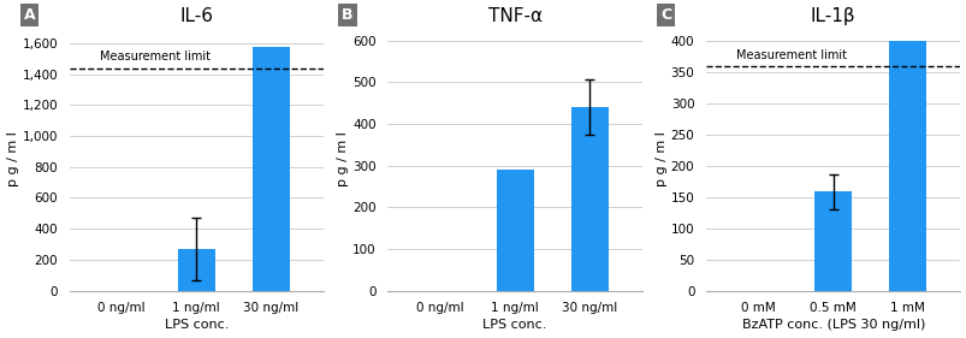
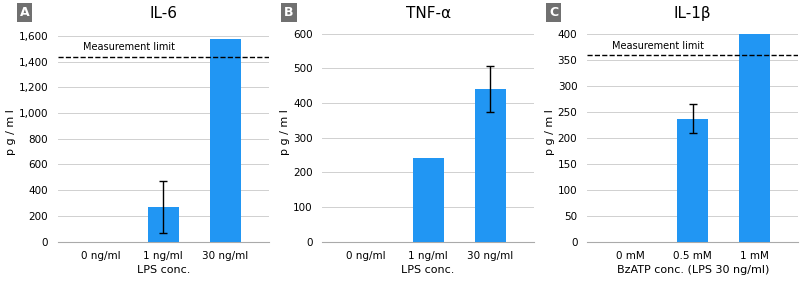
TNF-α/1 ng/ml: 290 -> 240
IL-1β/0.5 mM: 158 -> 236
